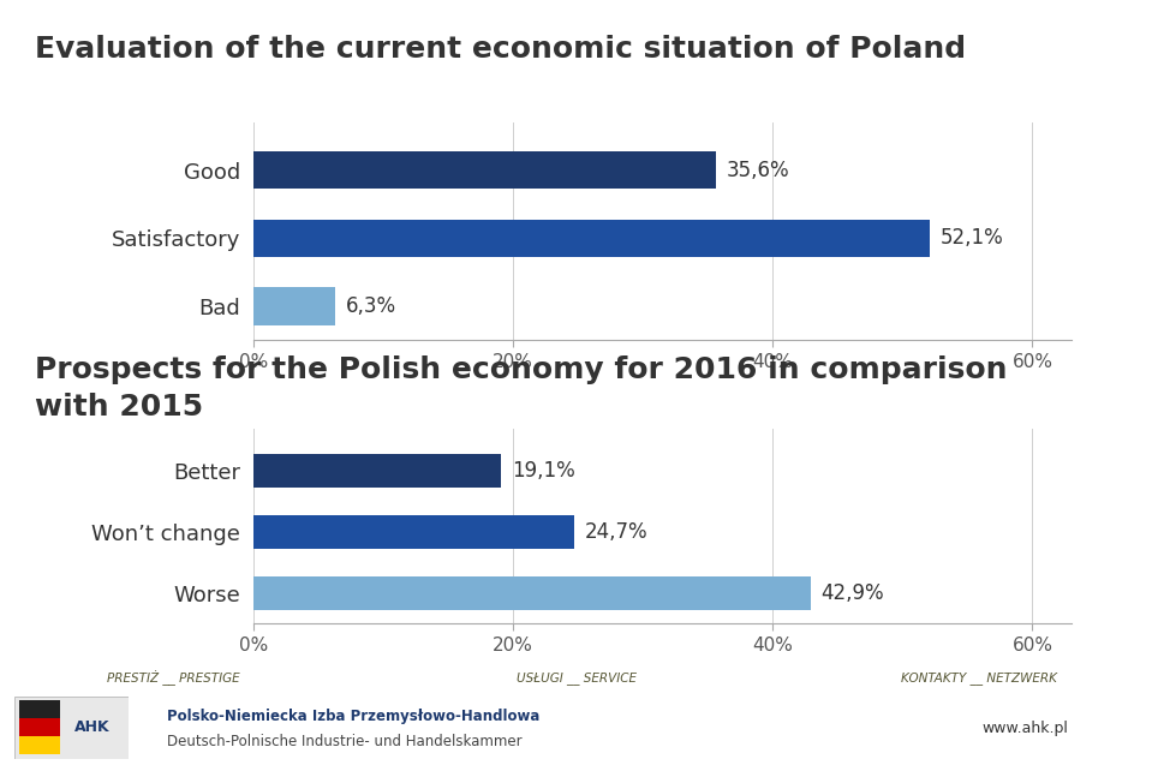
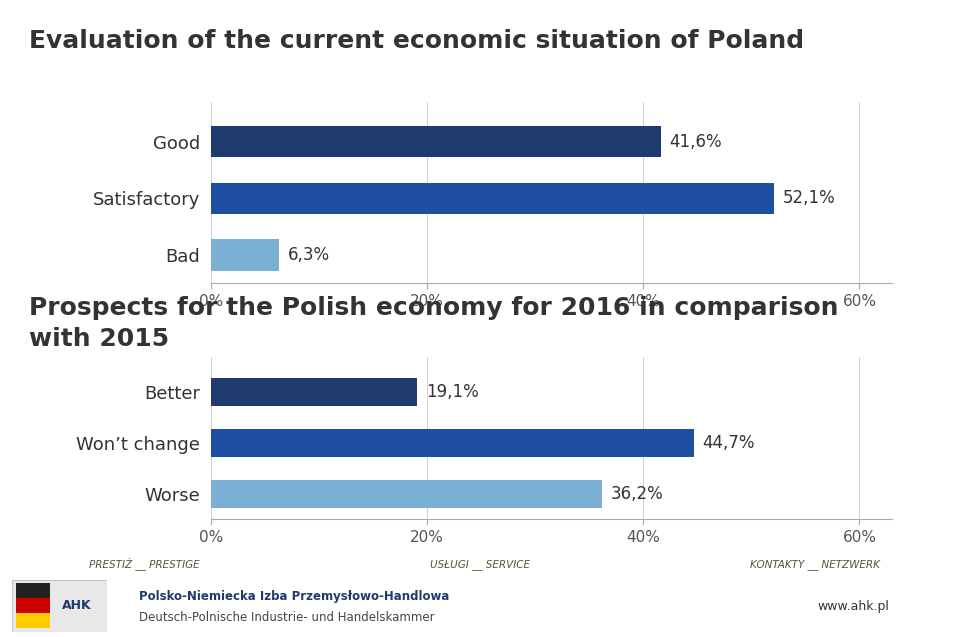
Good: 35,6% -> 41,6%
Won’t change: 24,7% -> 44,7%
Worse: 42,9% -> 36,2%
